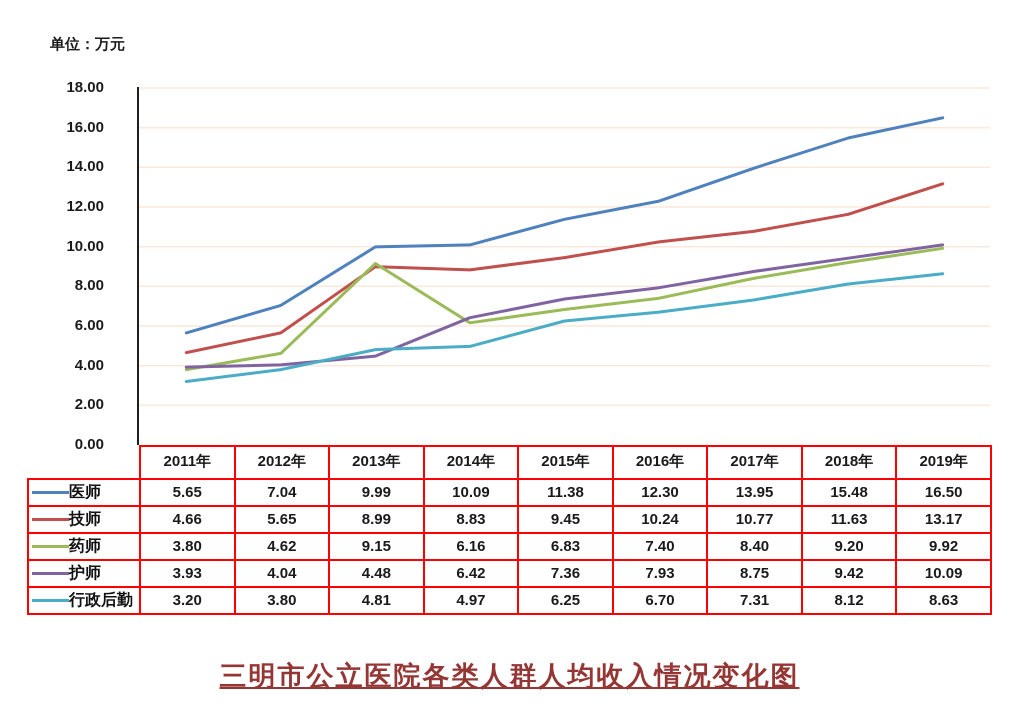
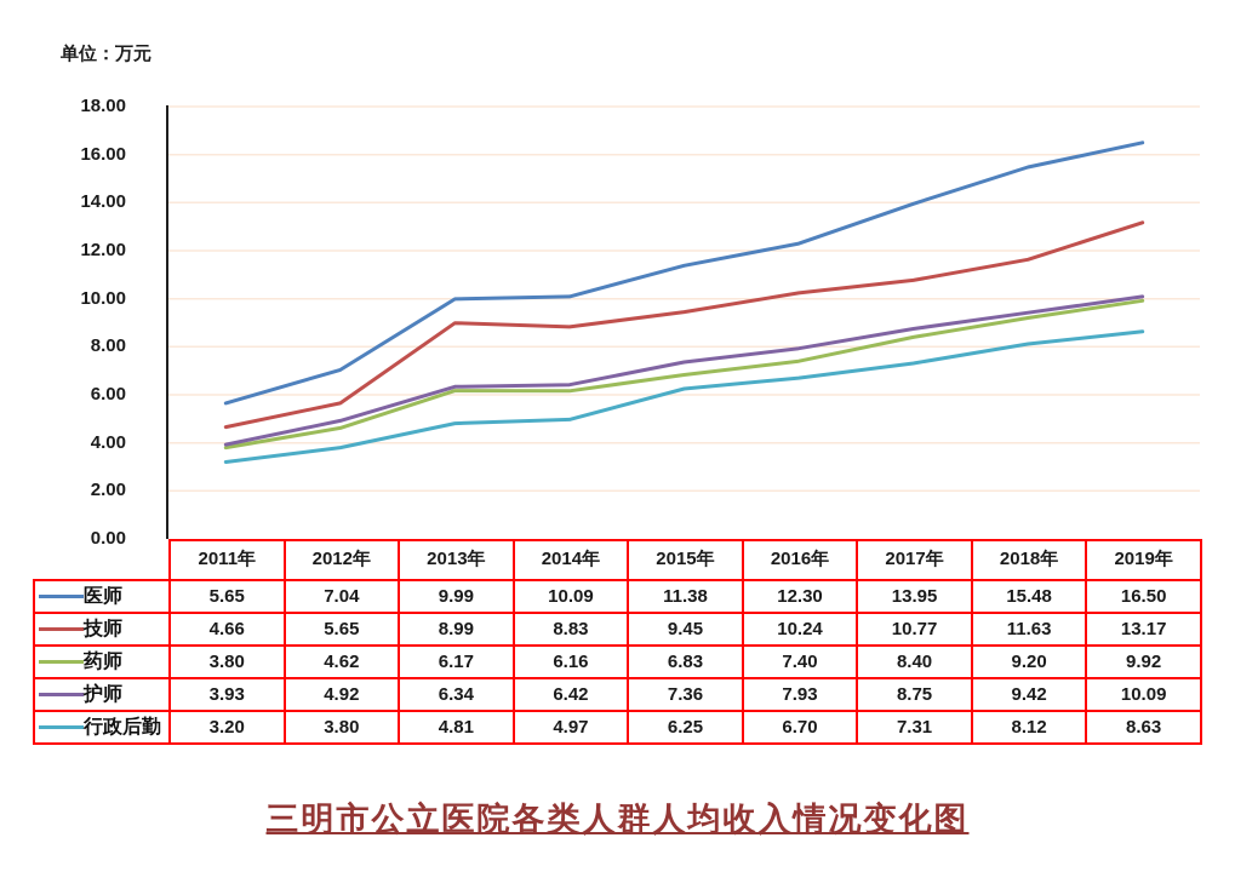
护师/2012年: 4.04 -> 4.92
药师/2013年: 9.15 -> 6.17
护师/2013年: 4.48 -> 6.34
